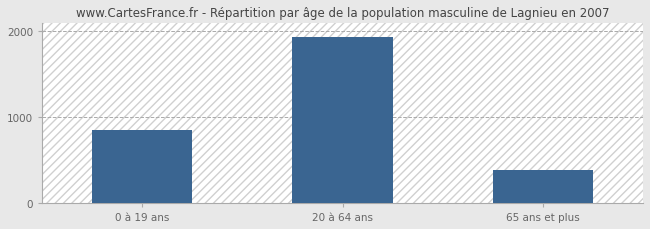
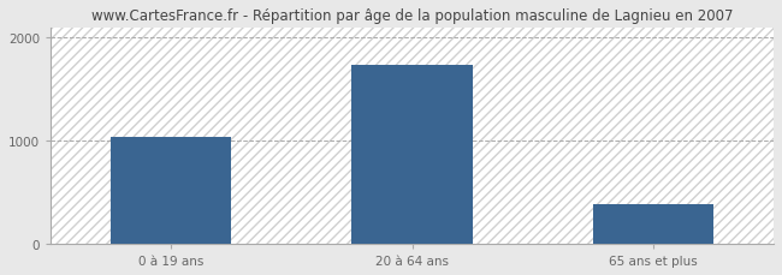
0 à 19 ans: 850 -> 1040
20 à 64 ans: 1930 -> 1740
